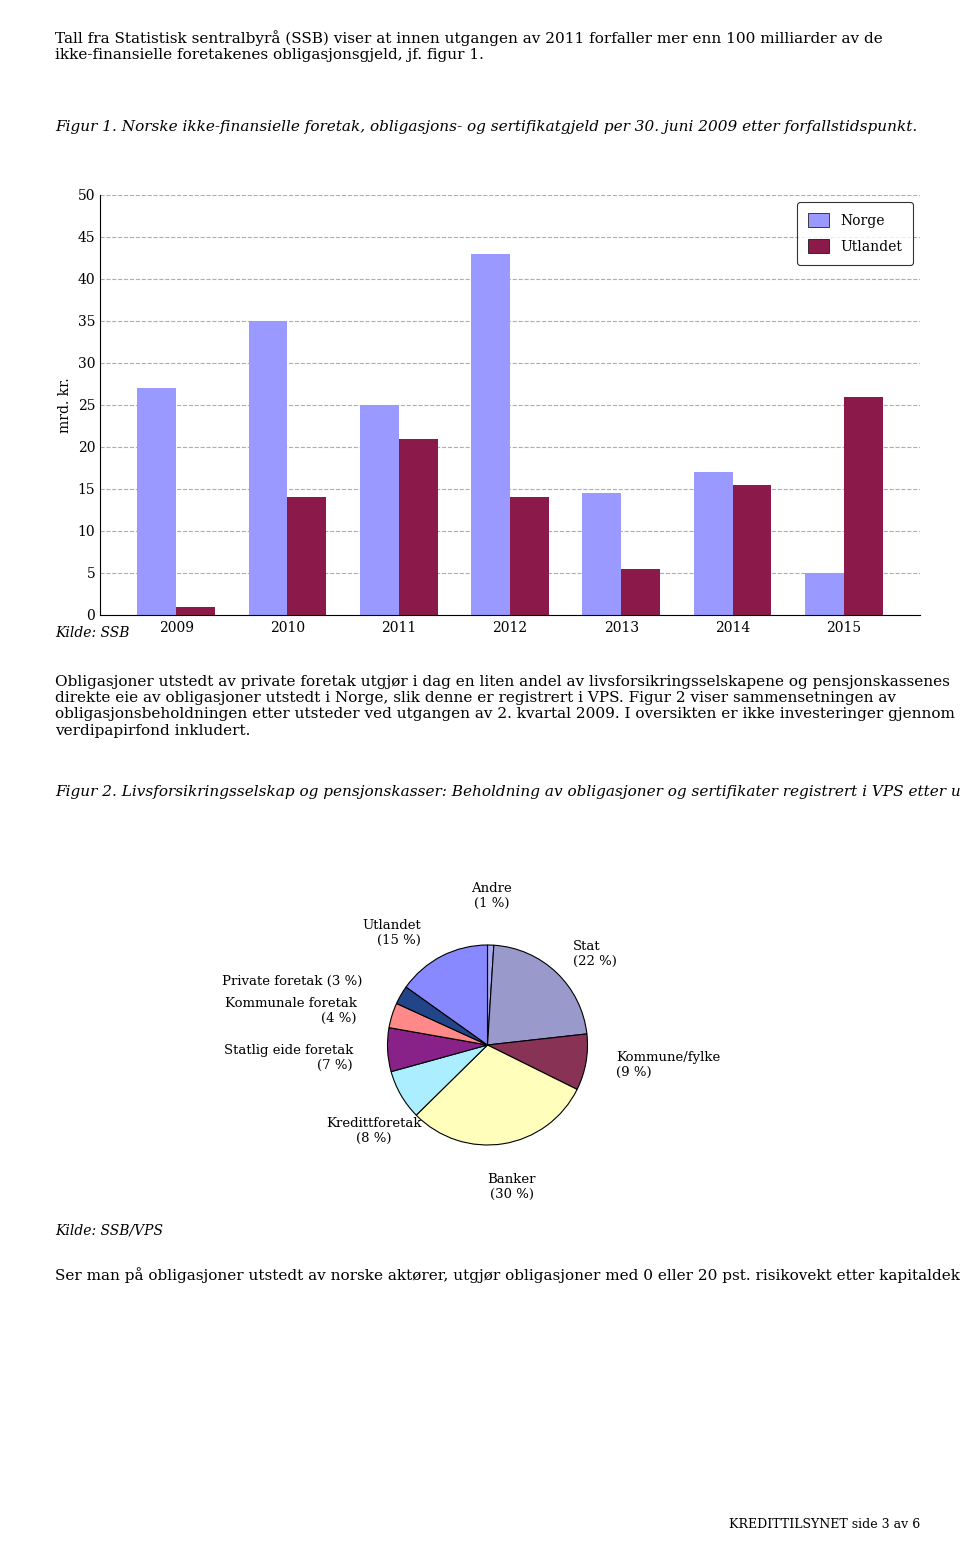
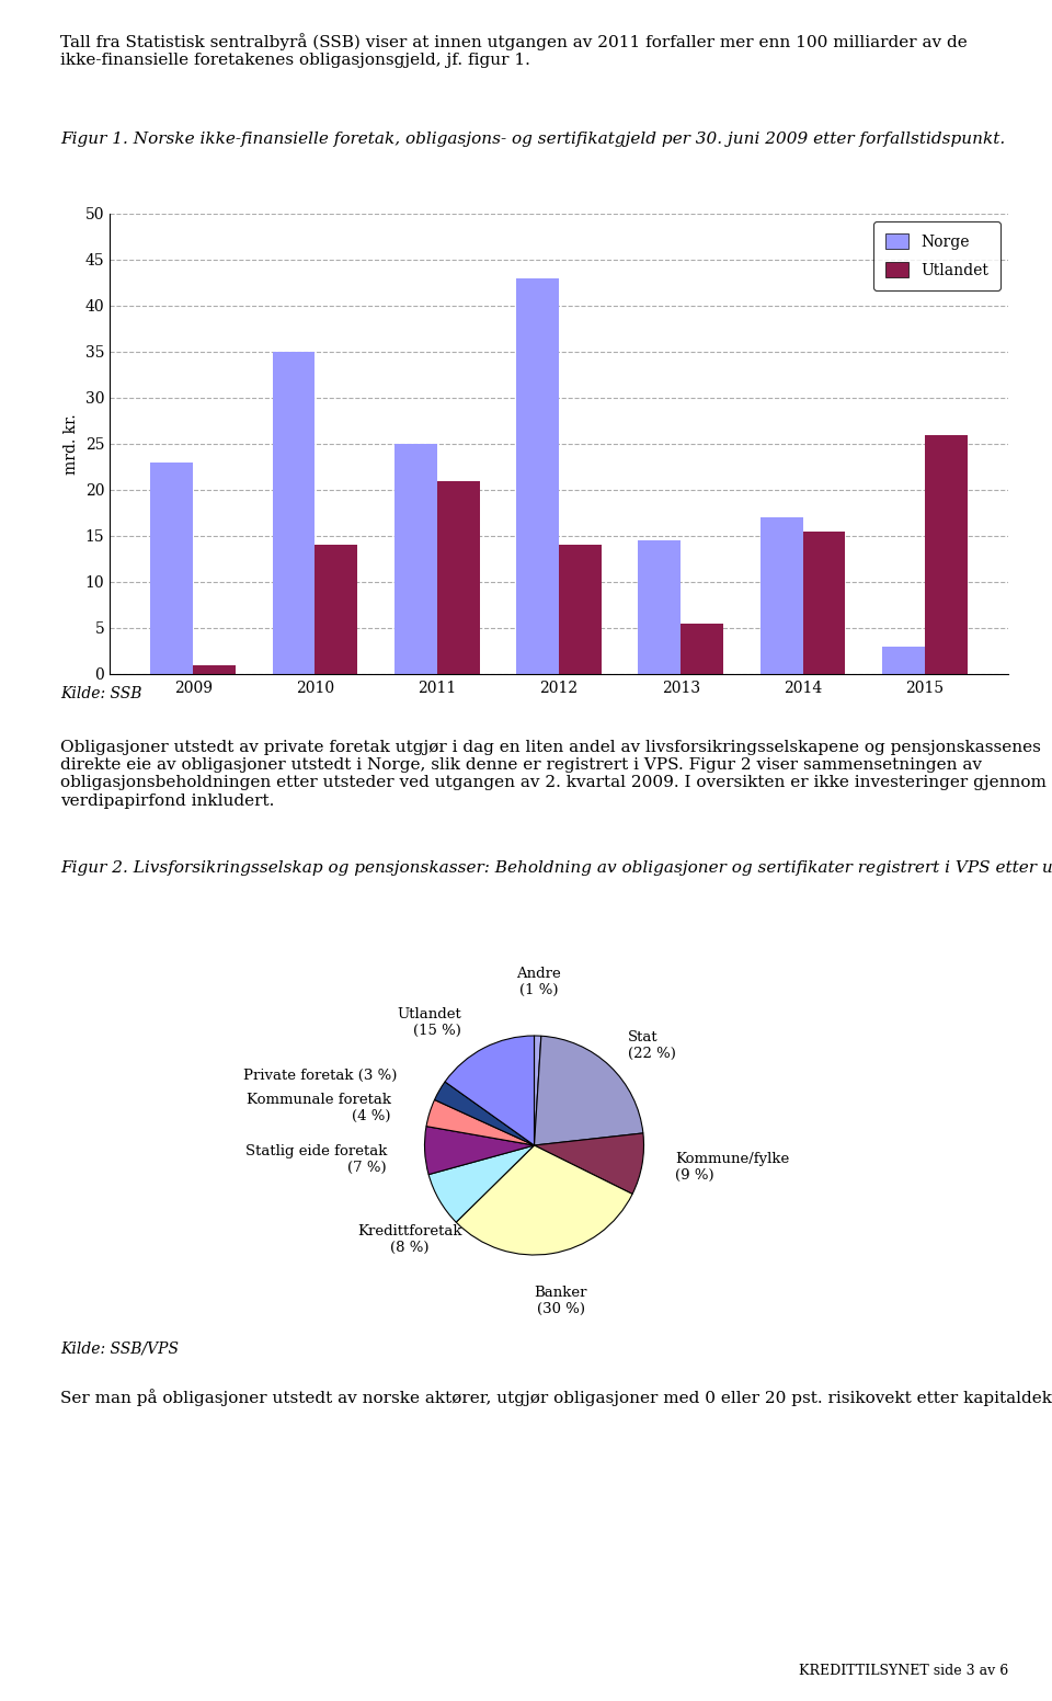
Norge/2009: 27.0 -> 23.0
Norge/2015: 5.0 -> 3.0
